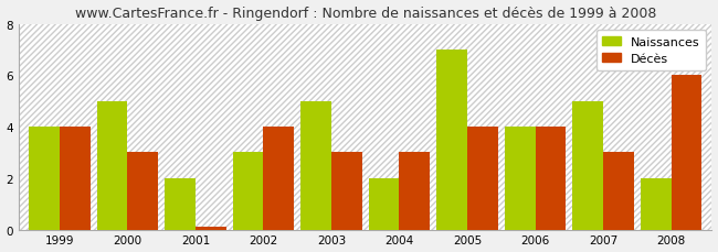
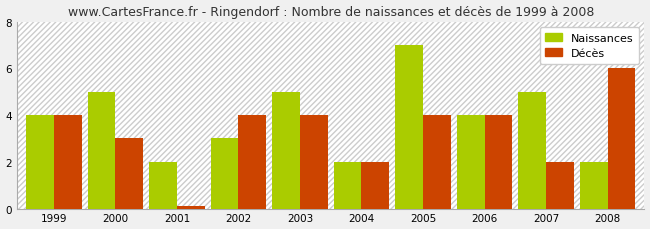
Décès/2003: 3.00 -> 4.00
Décès/2004: 3.00 -> 2.00
Décès/2007: 3.00 -> 2.00
